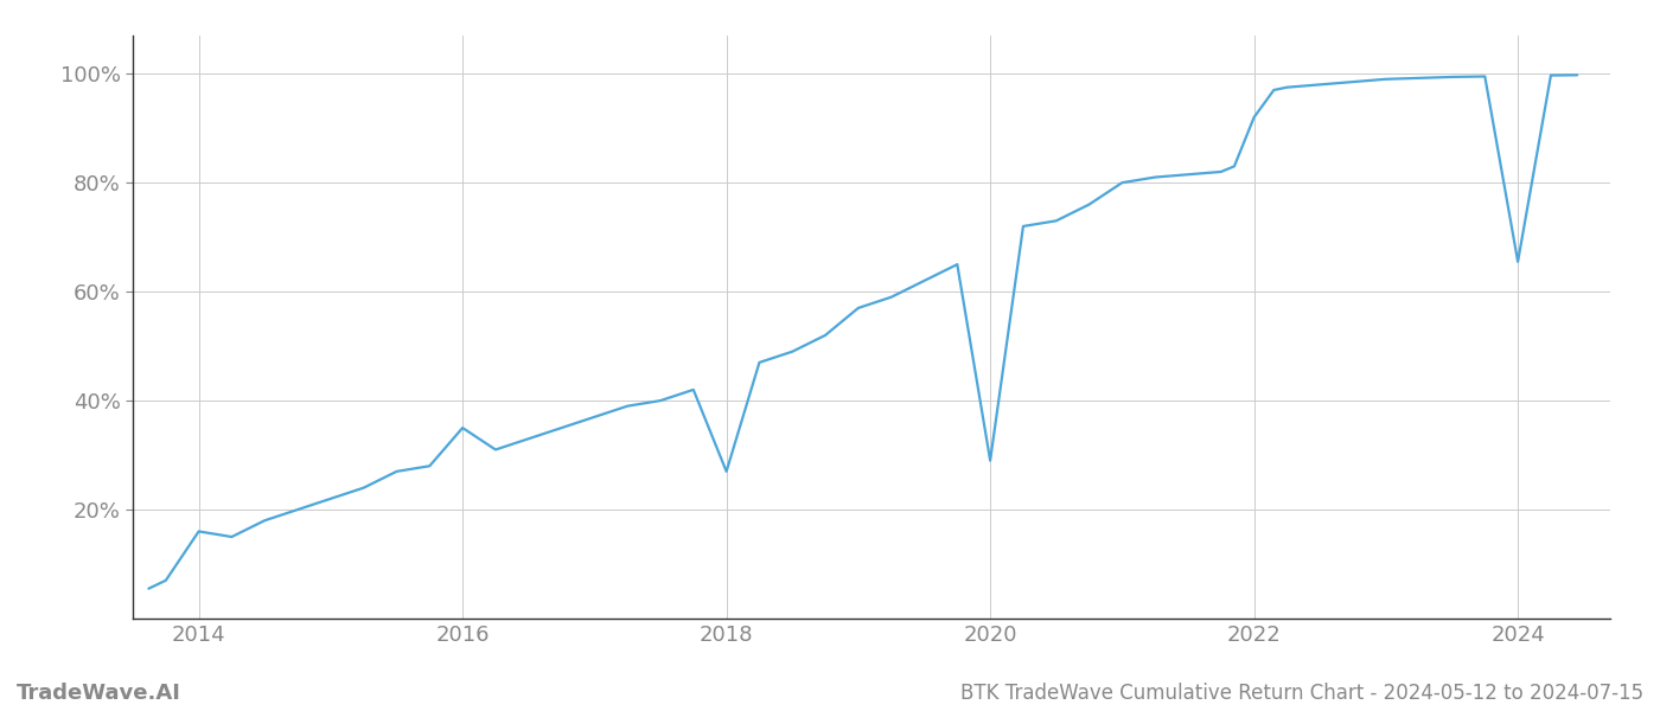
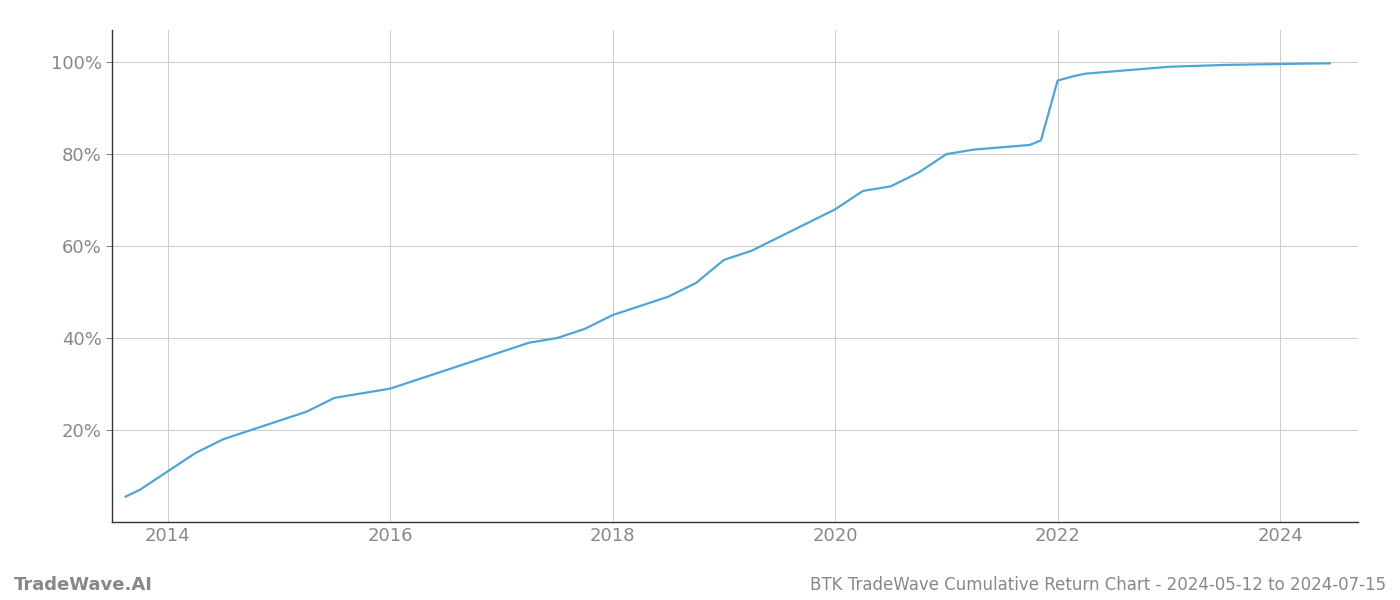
2014: 16.0% -> 11.0%
2016: 35.0% -> 29.0%
2018: 27.0% -> 45.0%
2020: 29.0% -> 68.0%
2022: 92.0% -> 96.0%
2024: 65.5% -> 99.6%
